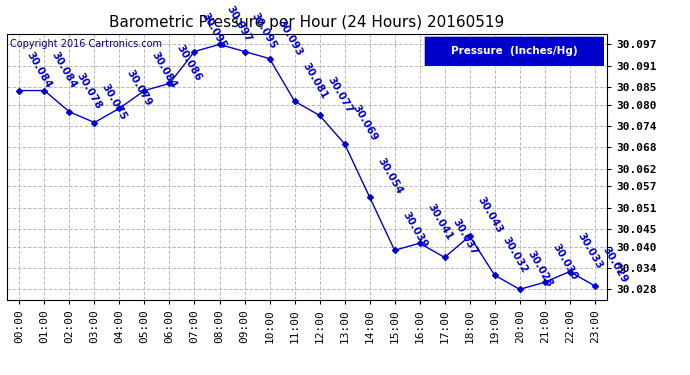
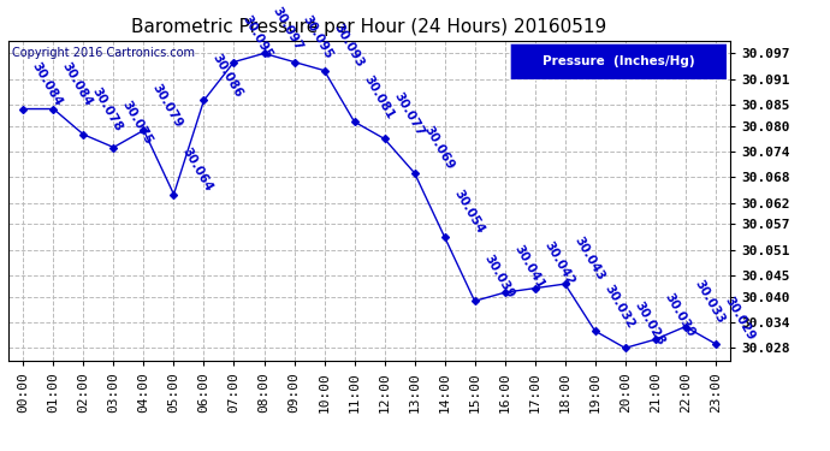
05:00: 30.084 -> 30.064
17:00: 30.037 -> 30.042
